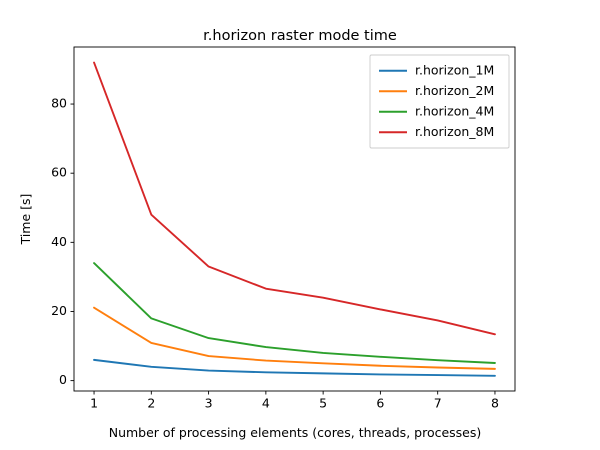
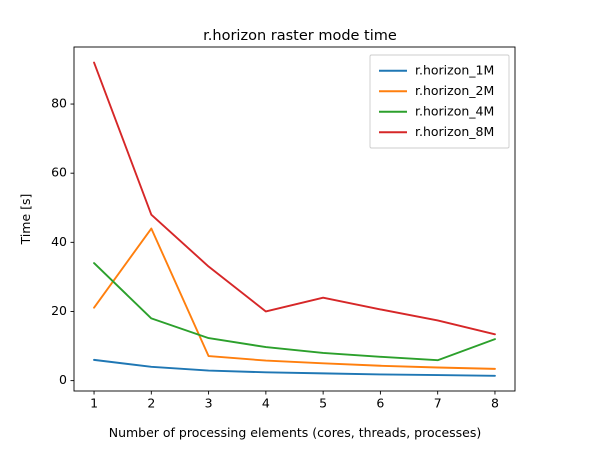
r.horizon_2M/2: 11 -> 44
r.horizon_8M/4: 27 -> 20
r.horizon_4M/8: 5 -> 12
